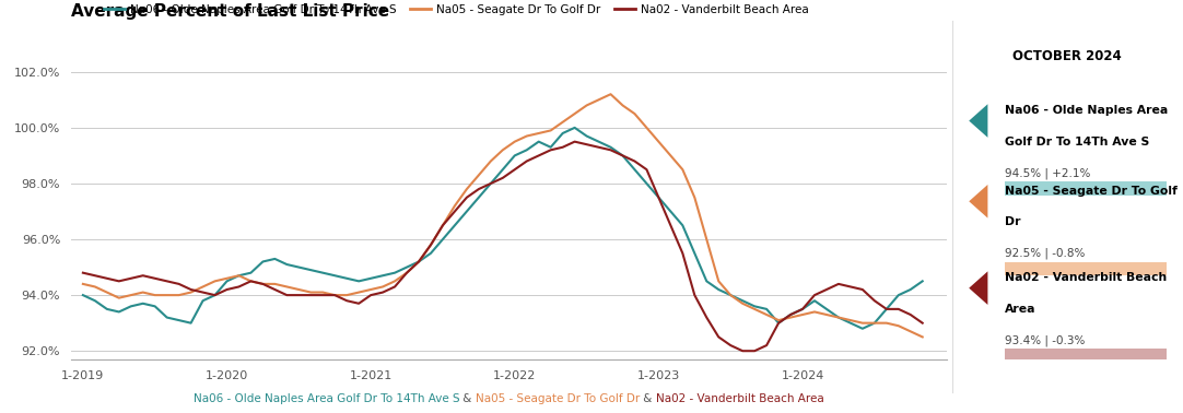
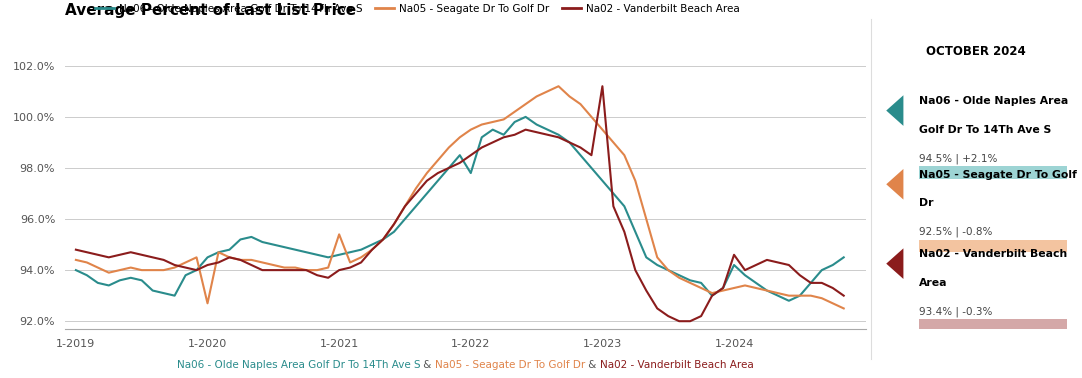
Na05 - Seagate Dr To Golf Dr/1-2020: 94.6% -> 92.7%
Na05 - Seagate Dr To Golf Dr/1-2021: 94.2% -> 95.4%
Na06 - Olde Naples Area Golf Dr To 14Th Ave S/1-2022: 99.0% -> 97.8%
Na02 - Vanderbilt Beach Area/1-2023: 97.5% -> 101.2%
Na06 - Olde Naples Area Golf Dr To 14Th Ave S/1-2024: 93.5% -> 94.2%
Na02 - Vanderbilt Beach Area/1-2024: 93.5% -> 94.6%
